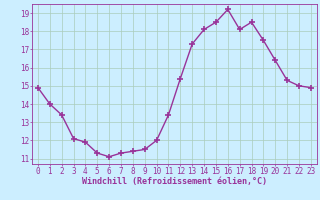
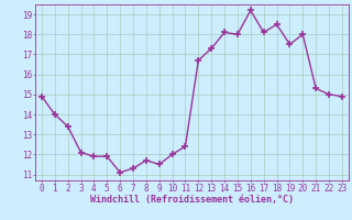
5: 11.3 -> 11.9
8: 11.4 -> 11.7
11: 13.4 -> 12.4
12: 15.4 -> 16.7
15: 18.5 -> 18.0
20: 16.4 -> 18.0
